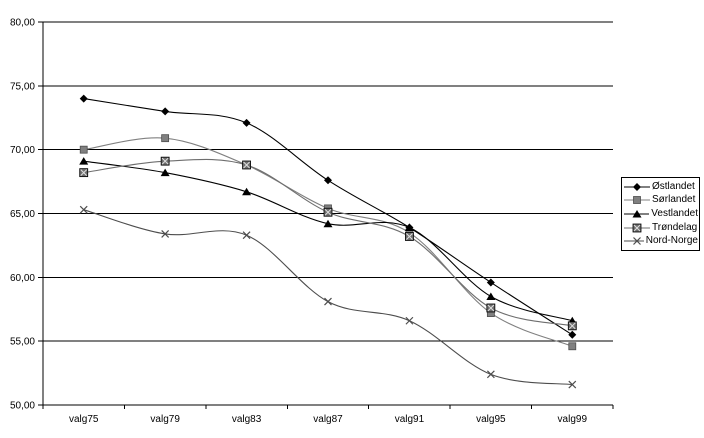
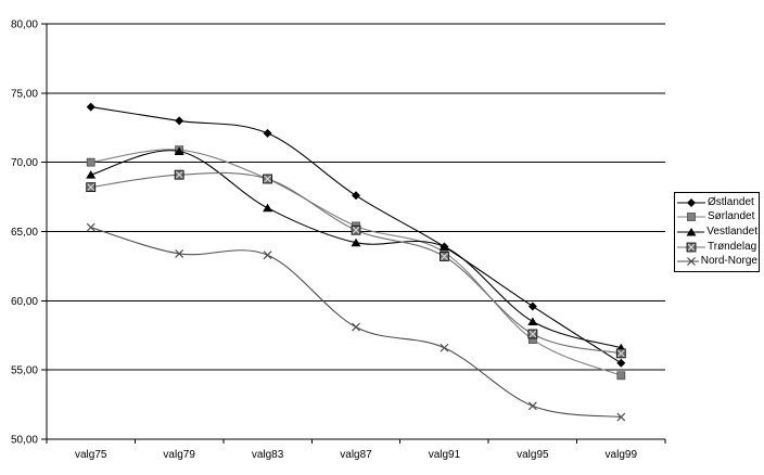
Vestlandet/valg79: 68,2 -> 70,8
